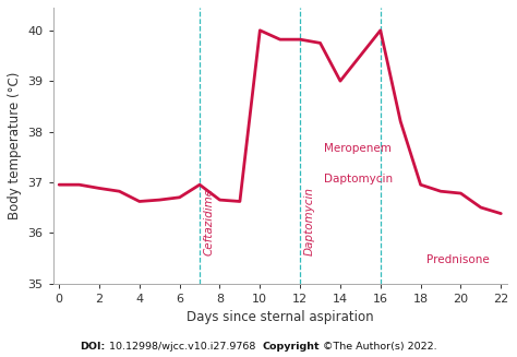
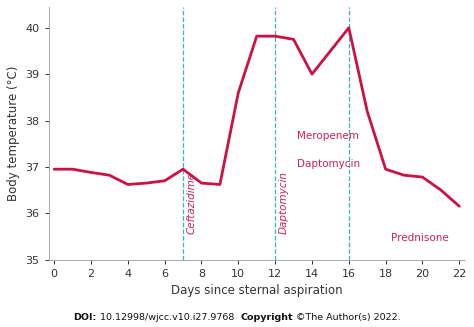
10: 40.00 -> 38.60
22: 36.38 -> 36.15
